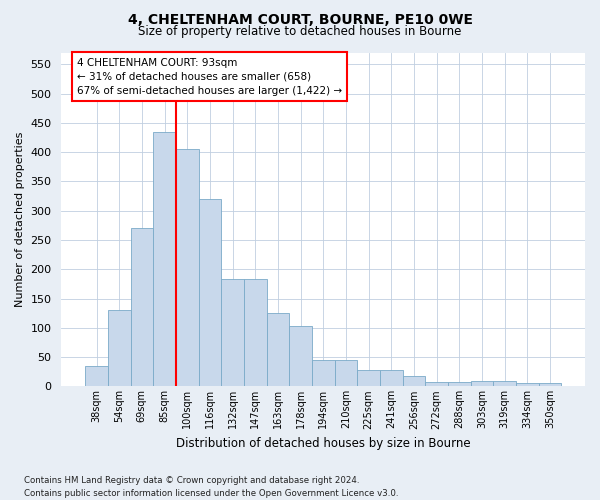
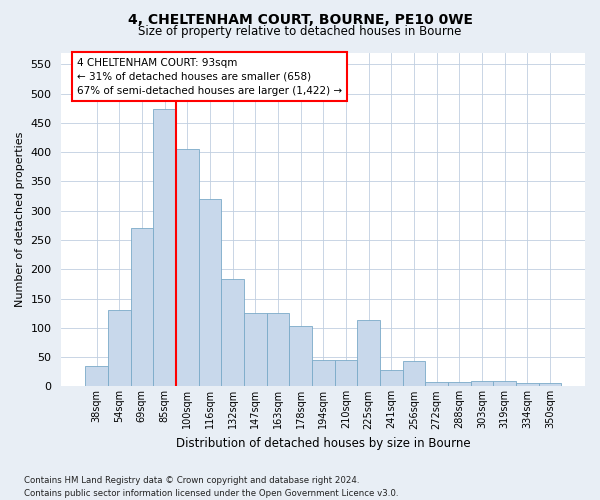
85sqm: 435 -> 474
147sqm: 183 -> 126
225sqm: 28 -> 114
256sqm: 17 -> 44
